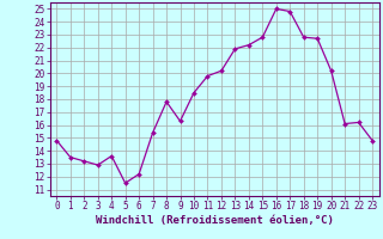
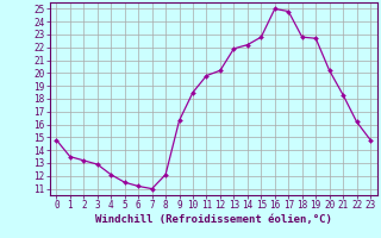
4: 13.6 -> 12.1
6: 12.2 -> 11.2
7: 15.4 -> 11.0
8: 17.8 -> 12.1
21: 16.1 -> 18.3
